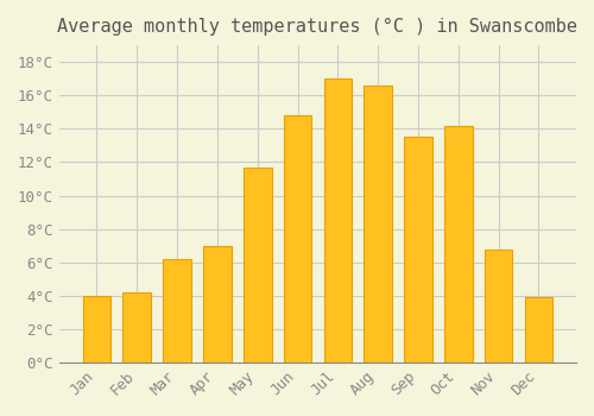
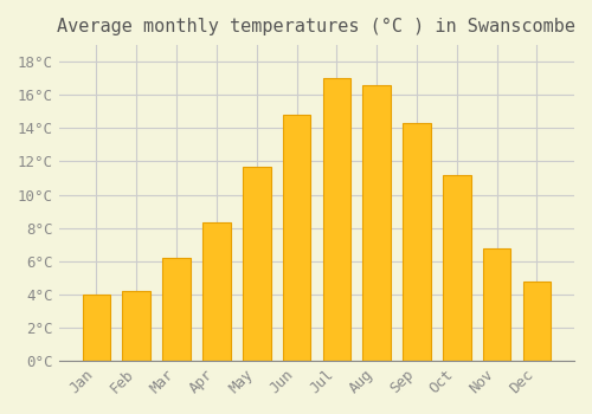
Apr: 7.0°C -> 8.3°C
Sep: 13.5°C -> 14.3°C
Oct: 14.2°C -> 11.2°C
Dec: 3.9°C -> 4.8°C
